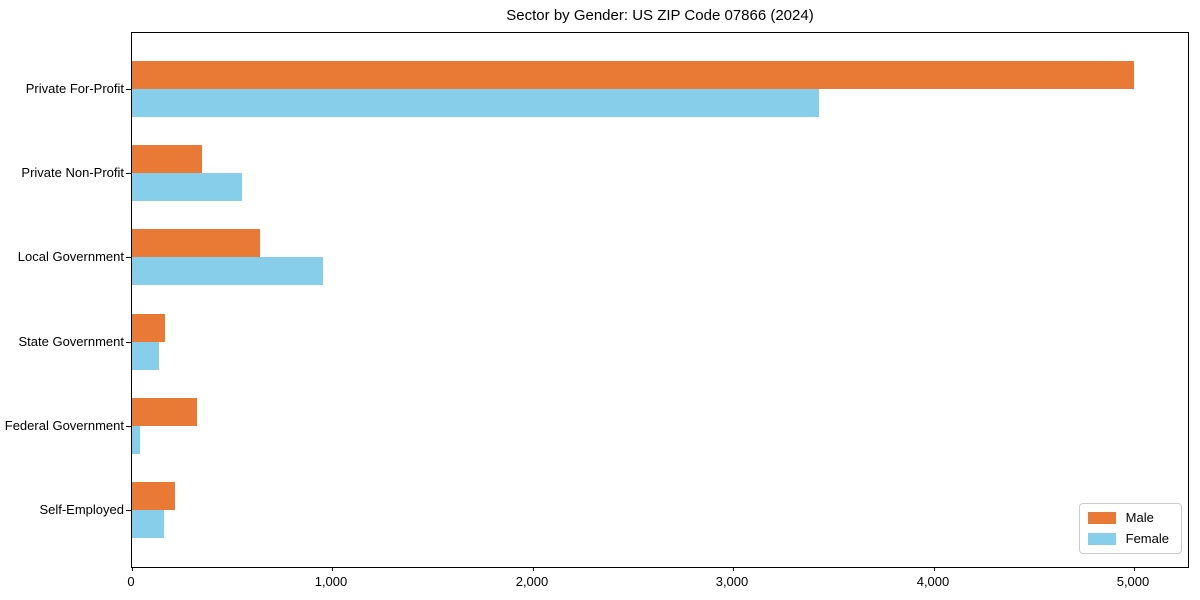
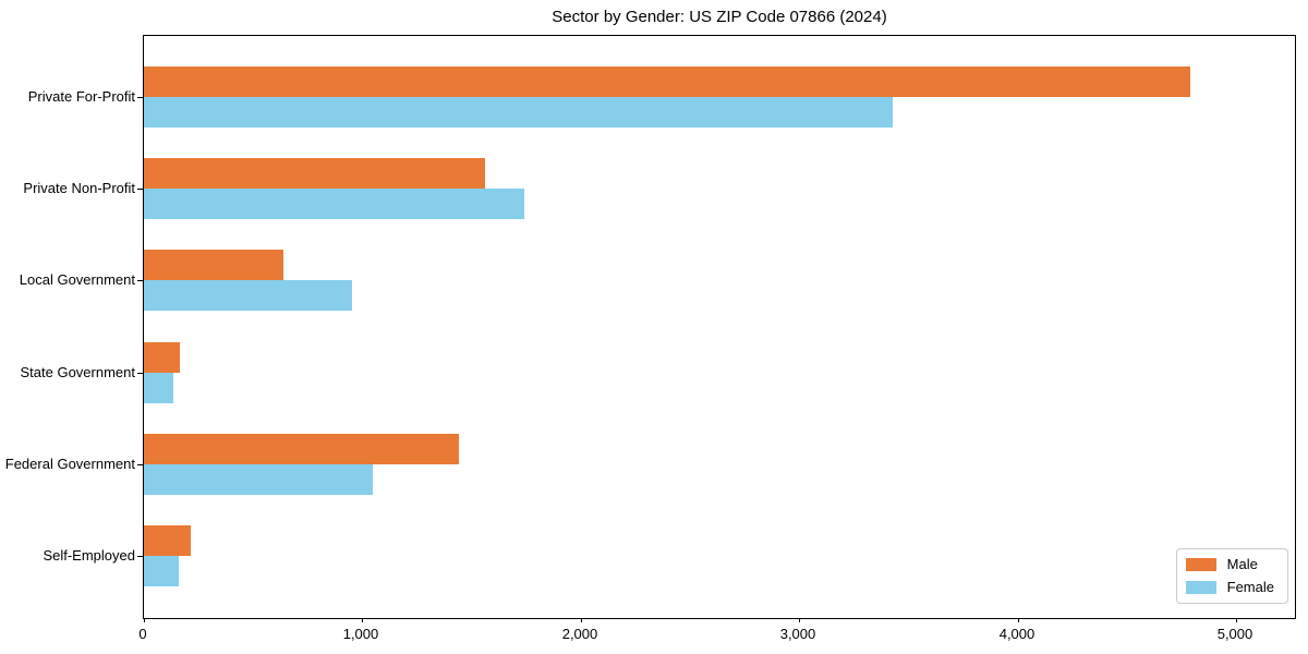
Male/Private For-Profit: 5000 -> 4790
Male/Private Non-Profit: 350 -> 1560
Female/Private Non-Profit: 550 -> 1740
Male/Federal Government: 320 -> 1440
Female/Federal Government: 40 -> 1050
